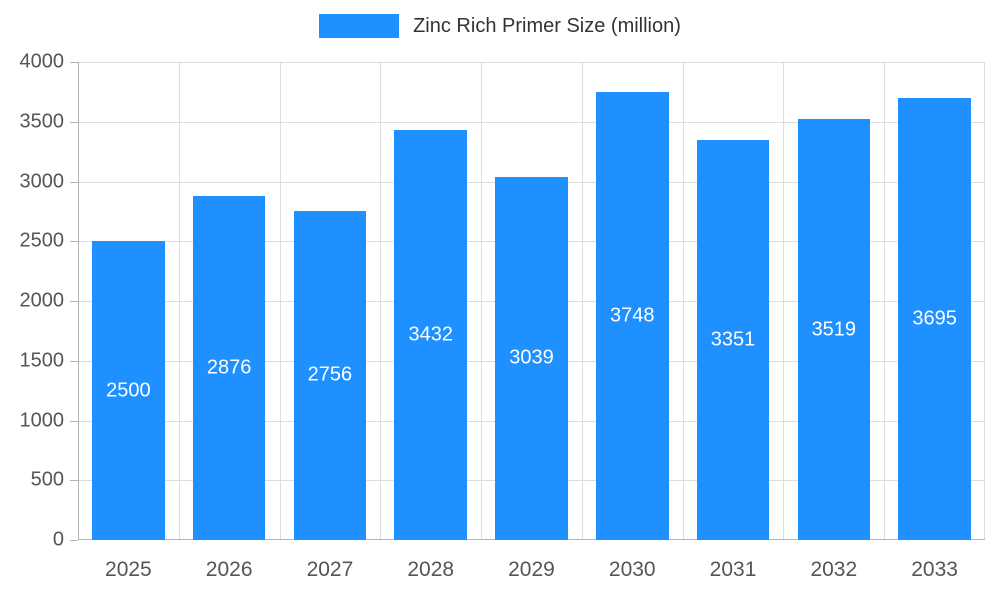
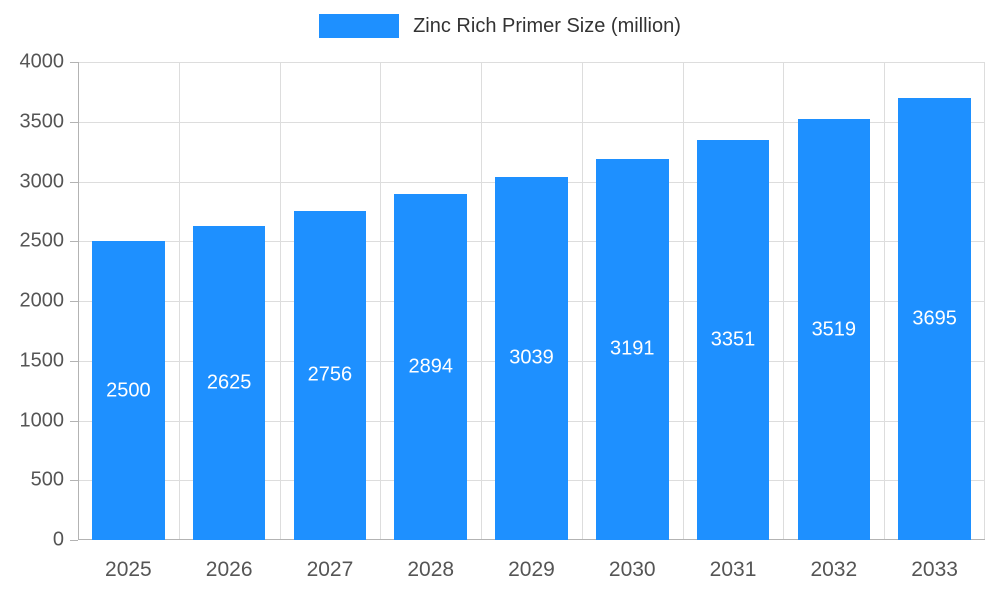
2026: 2876 -> 2625
2028: 3432 -> 2894
2030: 3748 -> 3191
